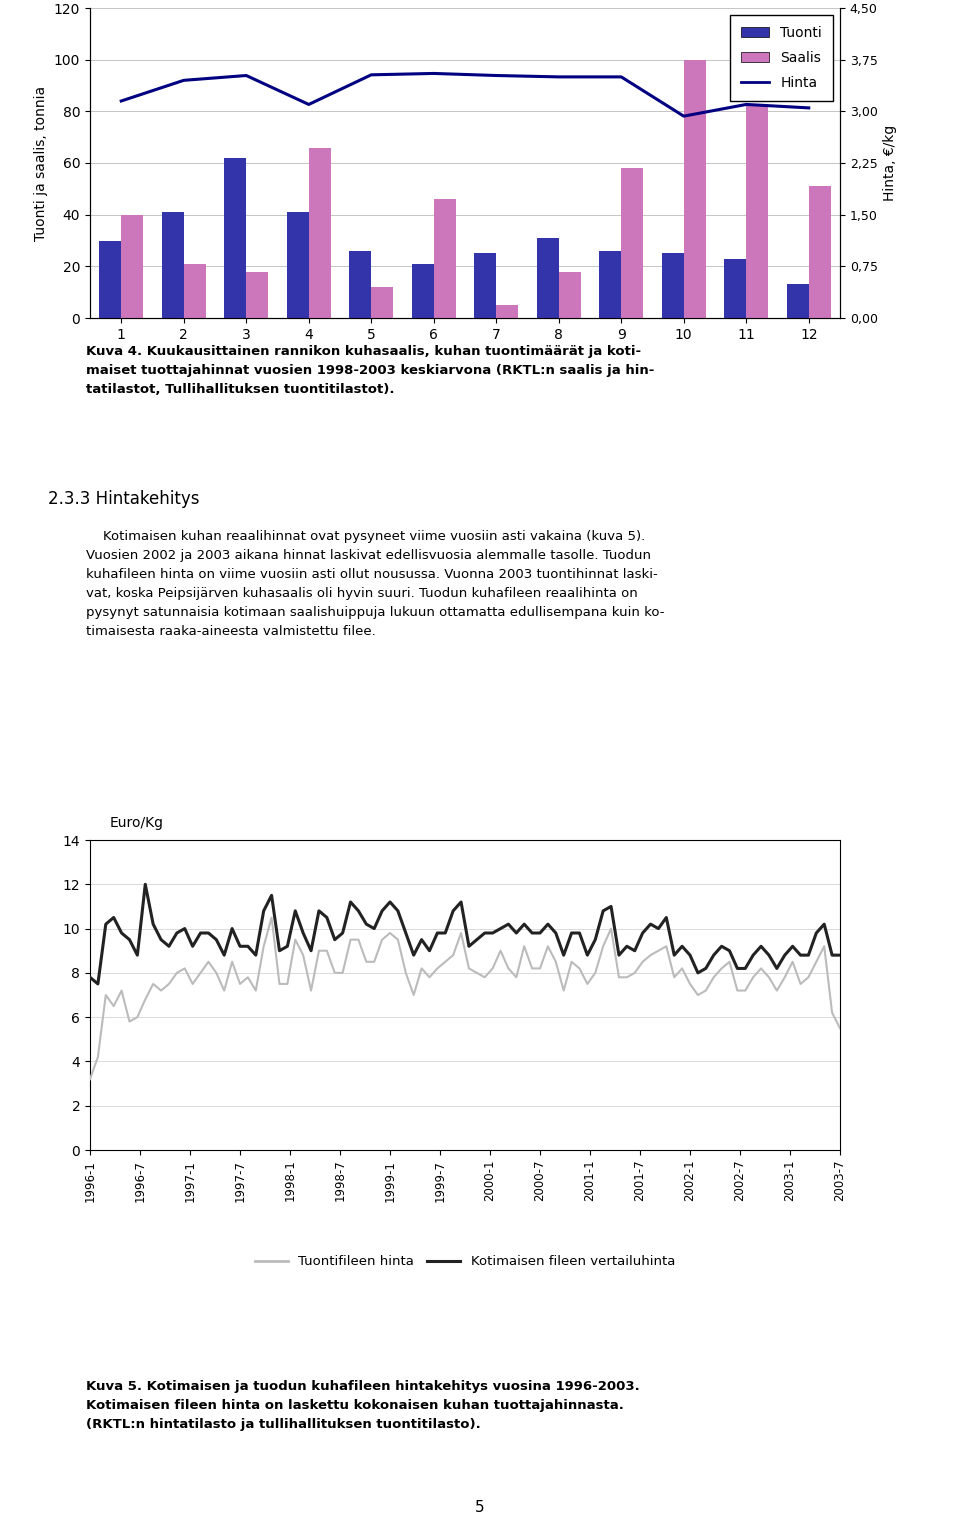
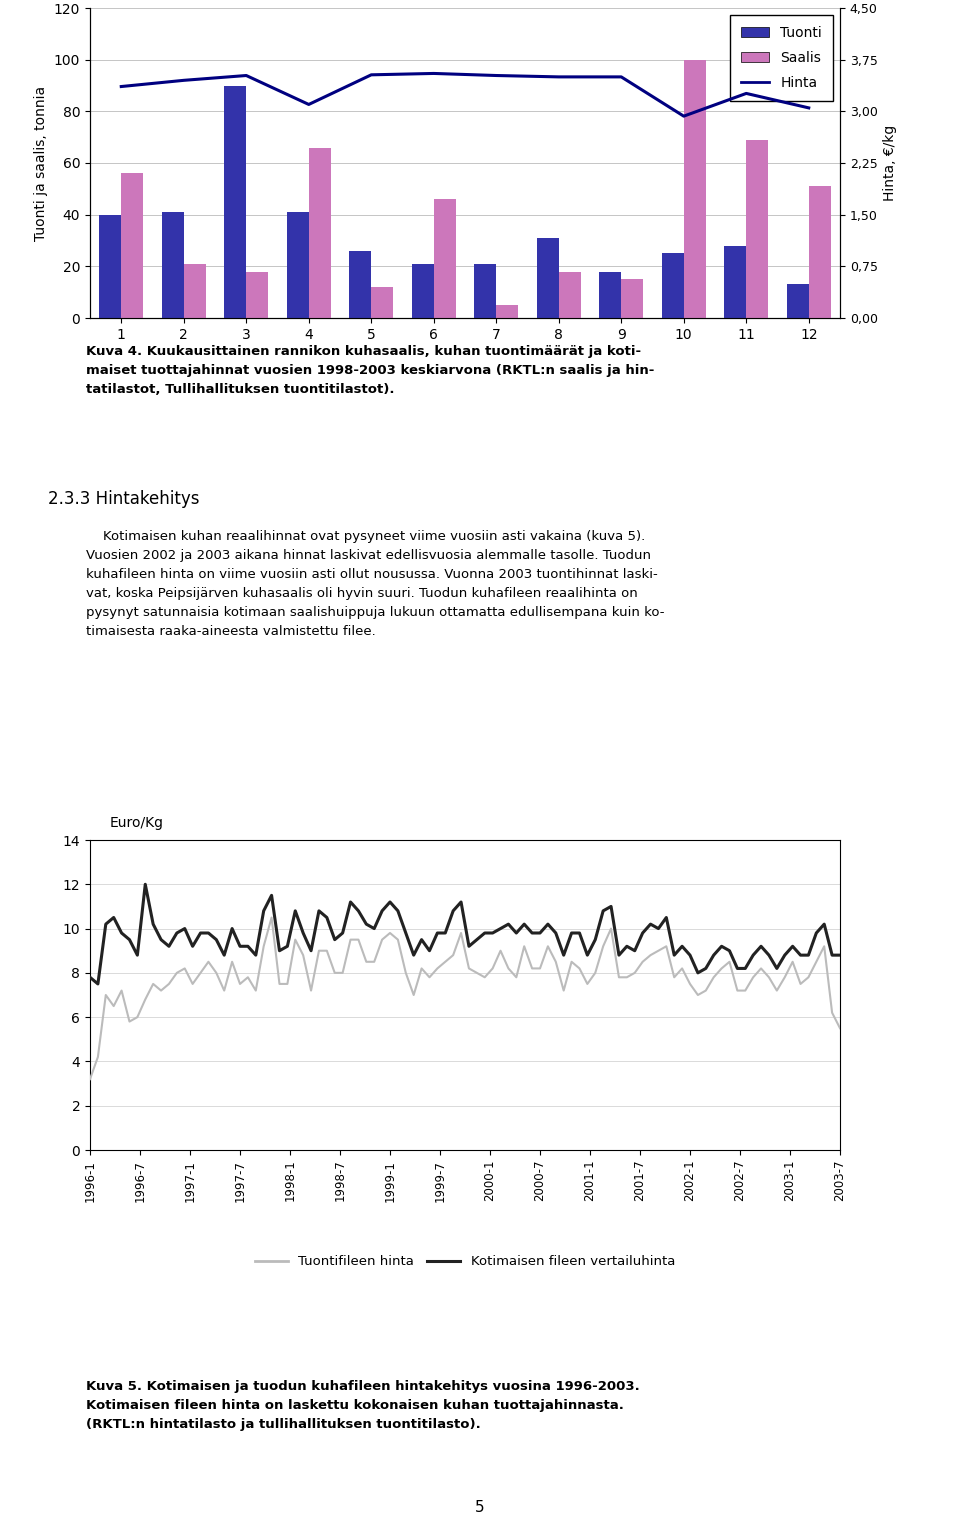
Tuonti/1: 30 -> 40
Hinta/1: 3,15 -> 3,36
Saalis/1: 40 -> 56
Tuonti/3: 62 -> 90
Tuonti/7: 25 -> 21
Tuonti/9: 26 -> 18
Saalis/9: 58 -> 15
Tuonti/11: 23 -> 28
Hinta/11: 3,10 -> 3,26
Saalis/11: 83 -> 69
